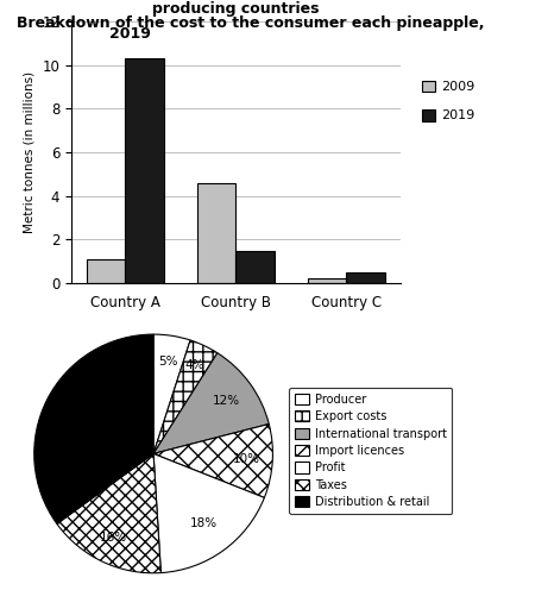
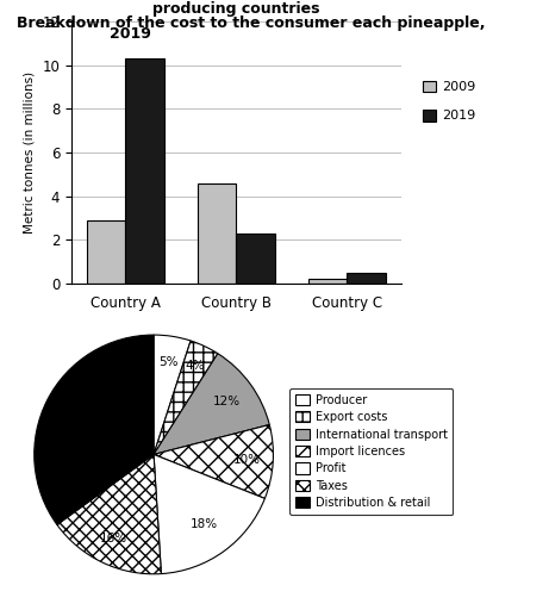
2009/Country A: 1.1 -> 2.9
2019/Country B: 1.5 -> 2.3
